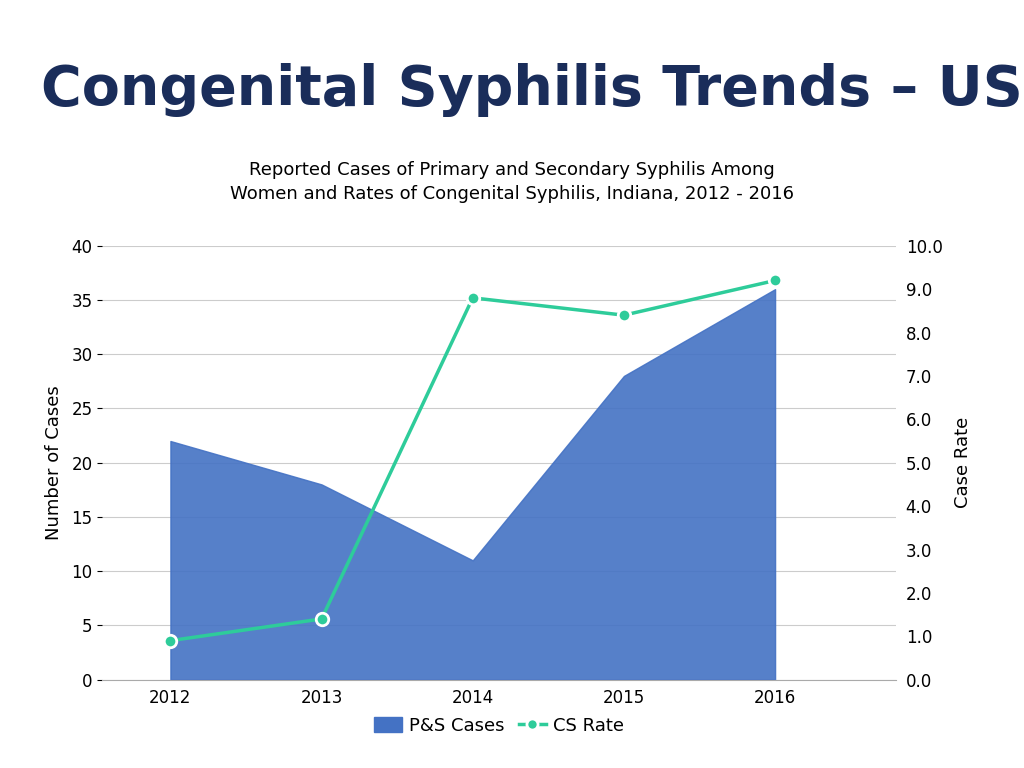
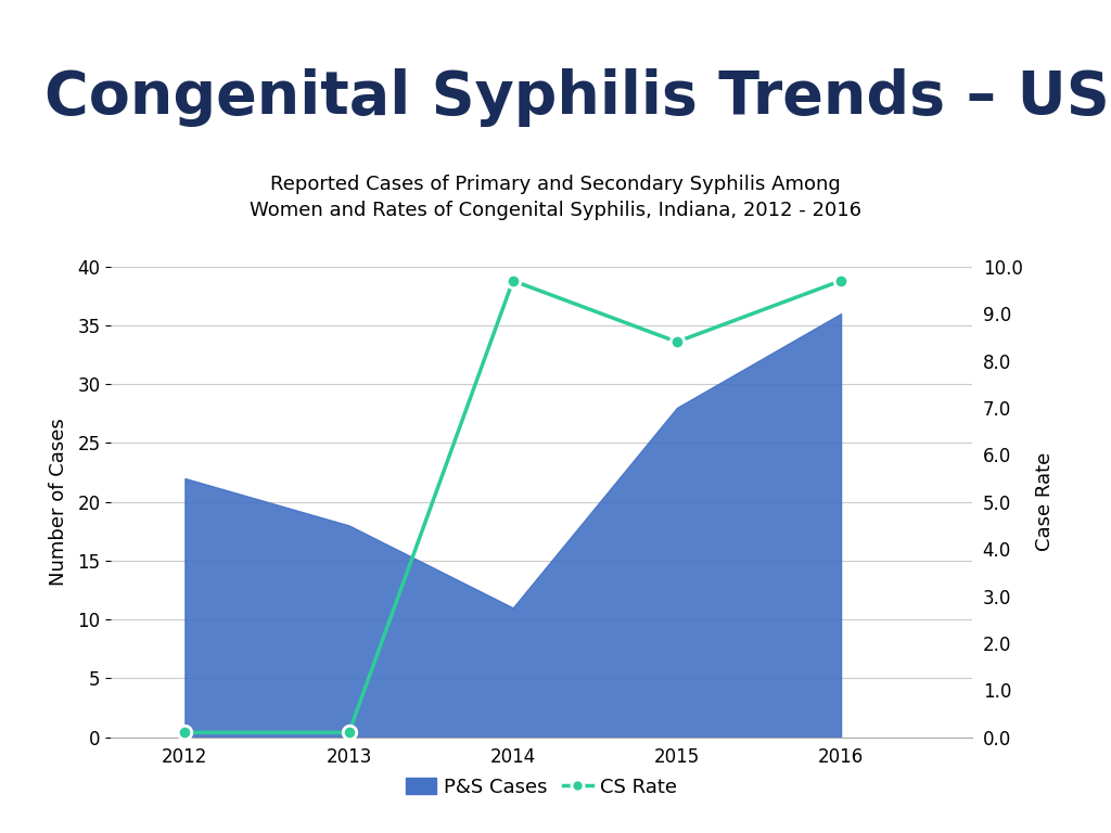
CS Rate/2012: 0.9 -> 0.1
CS Rate/2013: 1.4 -> 0.1
CS Rate/2014: 8.8 -> 9.7
CS Rate/2016: 9.2 -> 9.7
